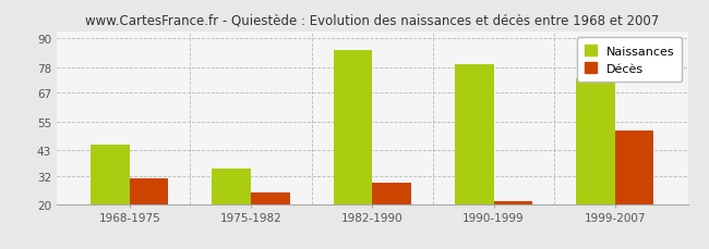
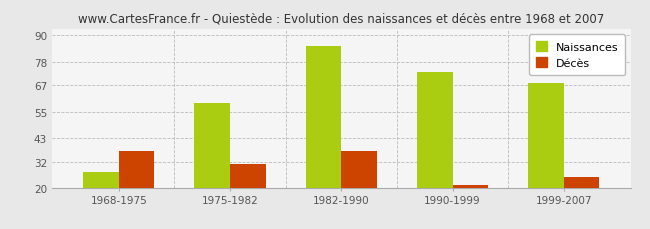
Naissances/1968-1975: 45 -> 27
Décès/1968-1975: 31 -> 37
Naissances/1975-1982: 35 -> 59
Décès/1975-1982: 25 -> 31
Décès/1982-1990: 29 -> 37
Naissances/1990-1999: 79 -> 73
Naissances/1999-2007: 73 -> 68
Décès/1999-2007: 51 -> 25
